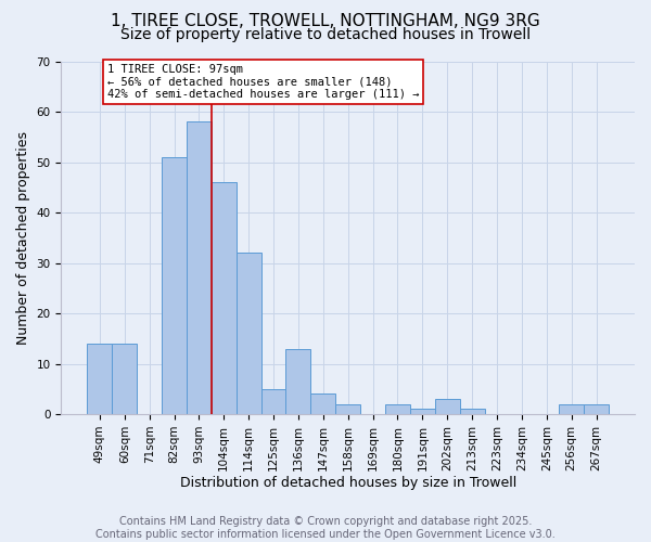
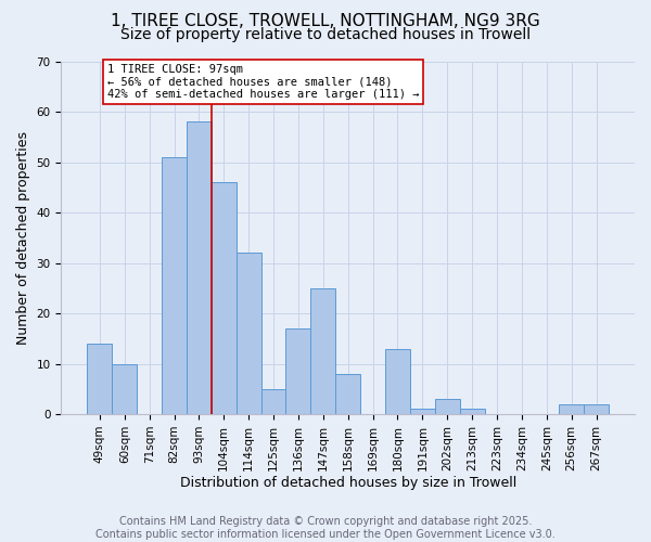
60sqm: 14 -> 10
136sqm: 13 -> 17
147sqm: 4 -> 25
158sqm: 2 -> 8
180sqm: 2 -> 13
